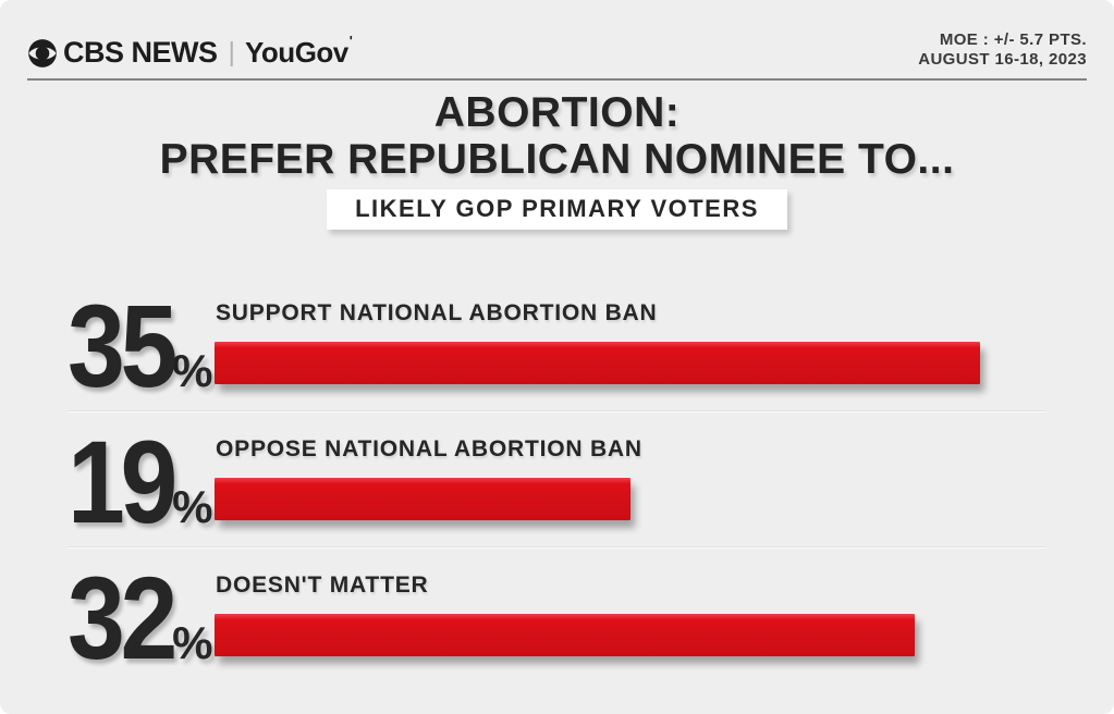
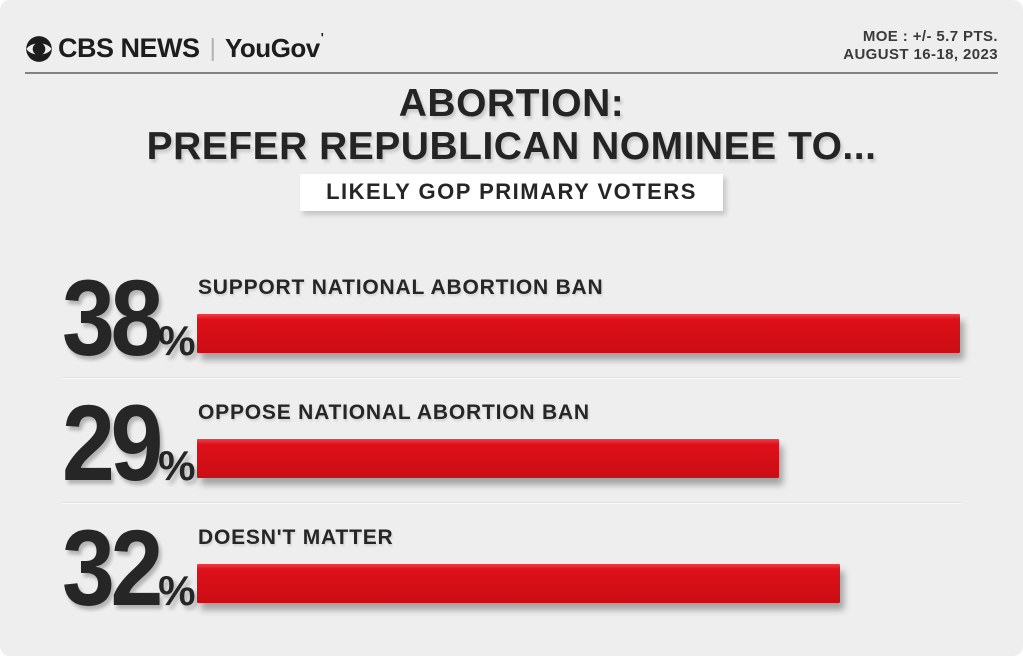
SUPPORT NATIONAL ABORTION BAN: 35 -> 38
OPPOSE NATIONAL ABORTION BAN: 19 -> 29
